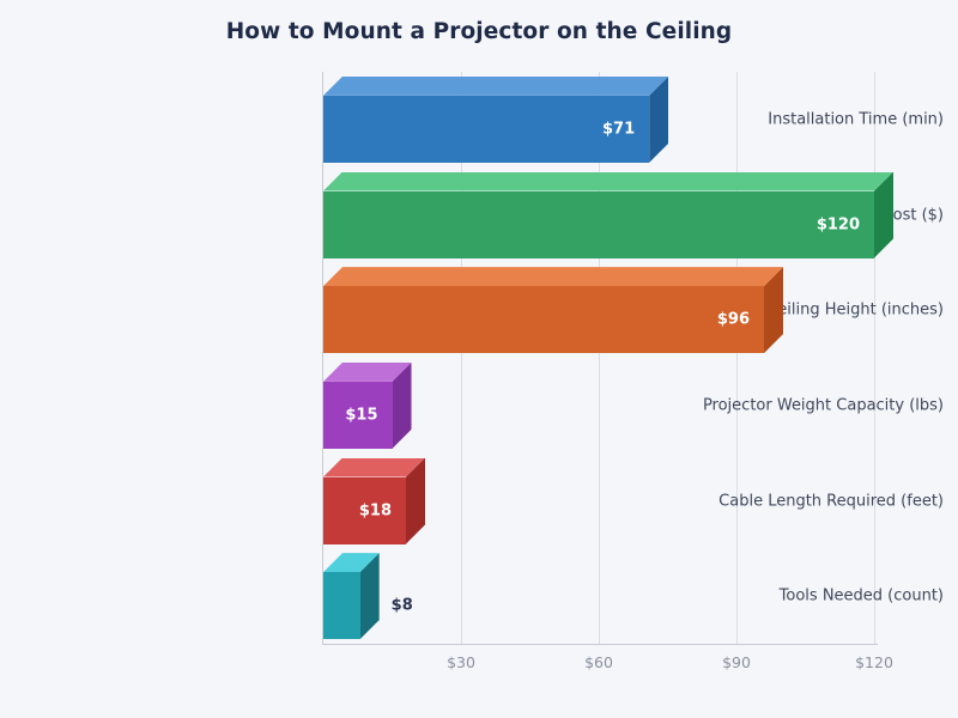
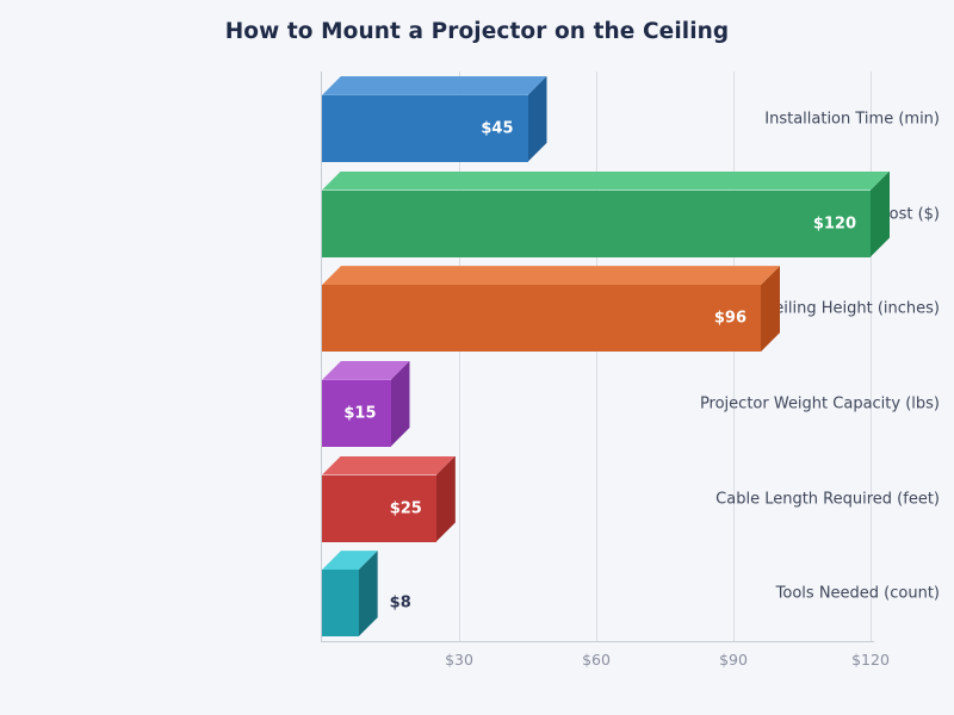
Installation Time (min): $71 -> $45
Cable Length Required (feet): $18 -> $25
